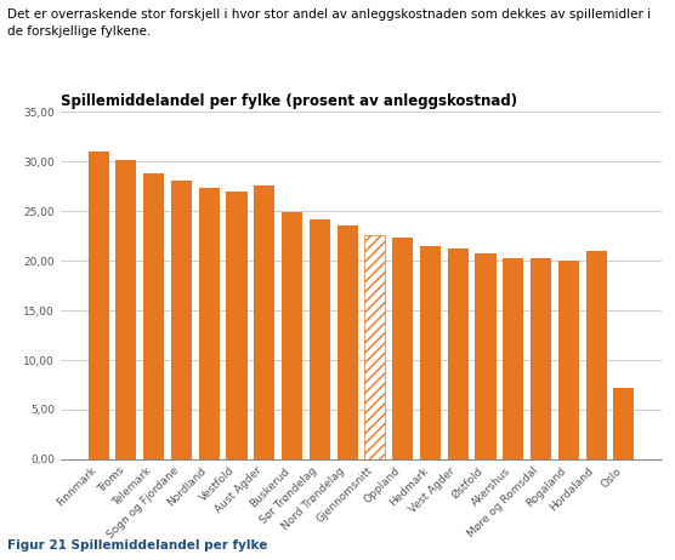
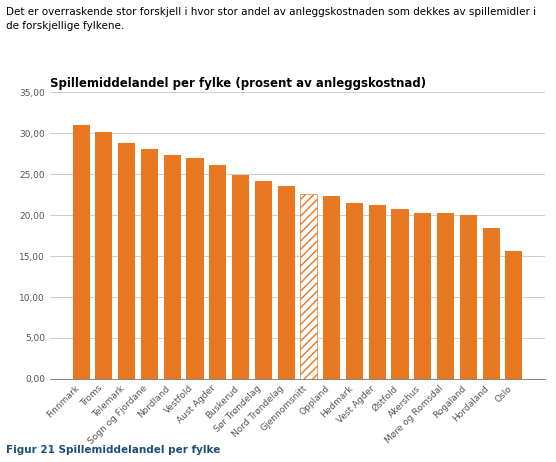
Aust Agder: 27,6 -> 26,1
Hordaland: 21,0 -> 18,4
Oslo: 7,2 -> 15,6
